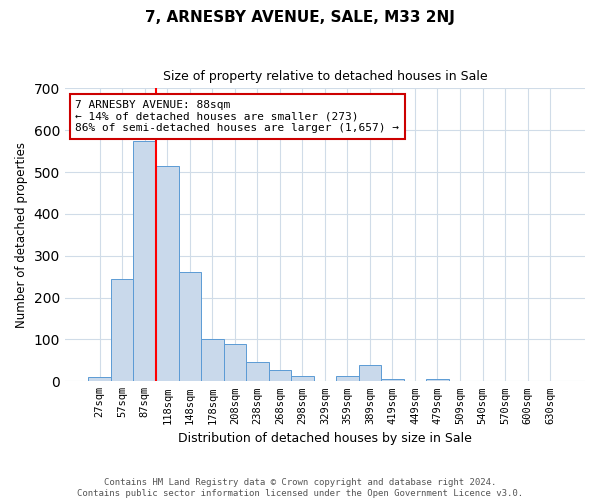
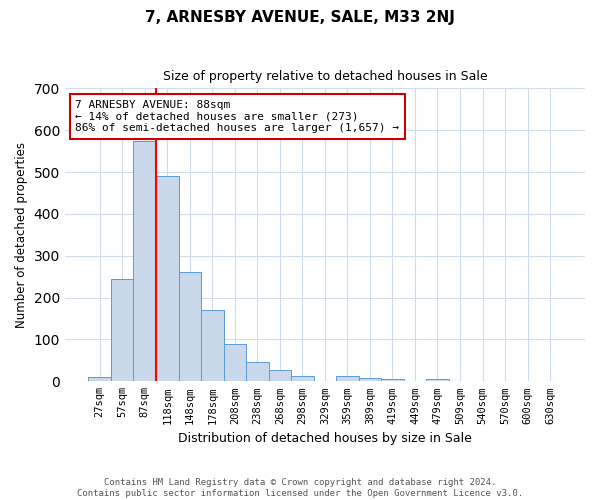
118sqm: 515 -> 490
178sqm: 100 -> 170
389sqm: 40 -> 8
